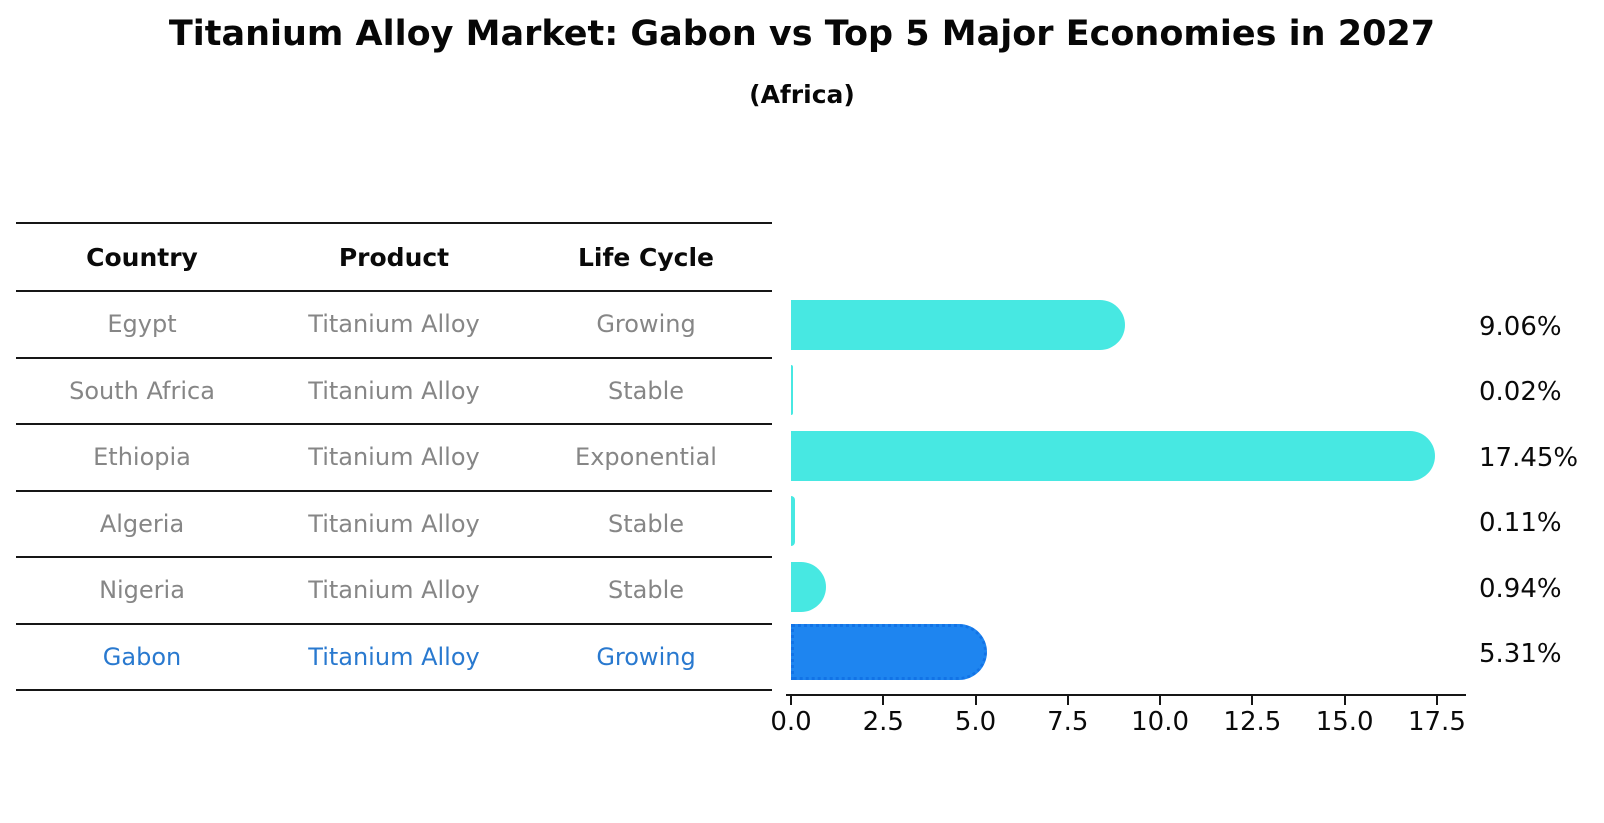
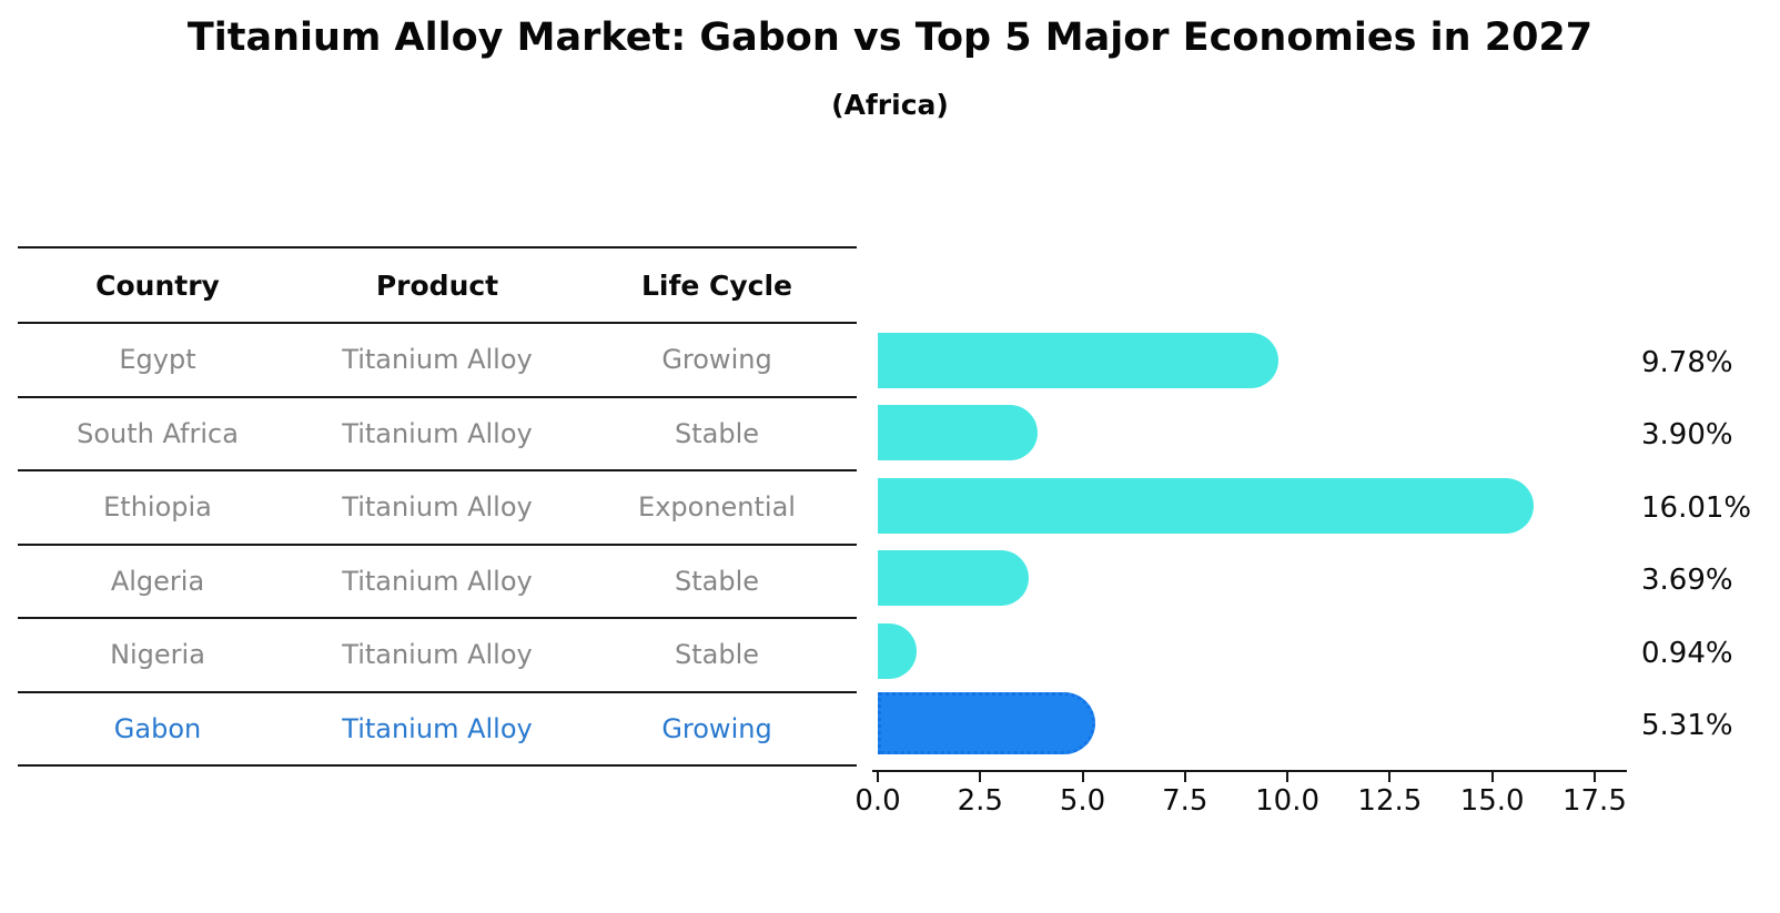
Egypt: 9.06% -> 9.78%
South Africa: 0.02% -> 3.90%
Ethiopia: 17.45% -> 16.01%
Algeria: 0.11% -> 3.69%
